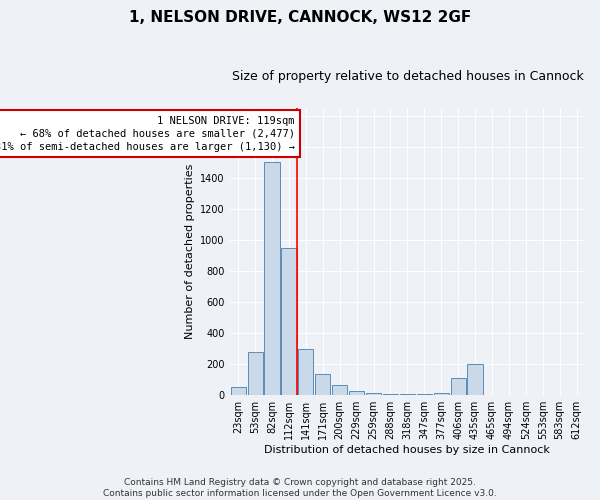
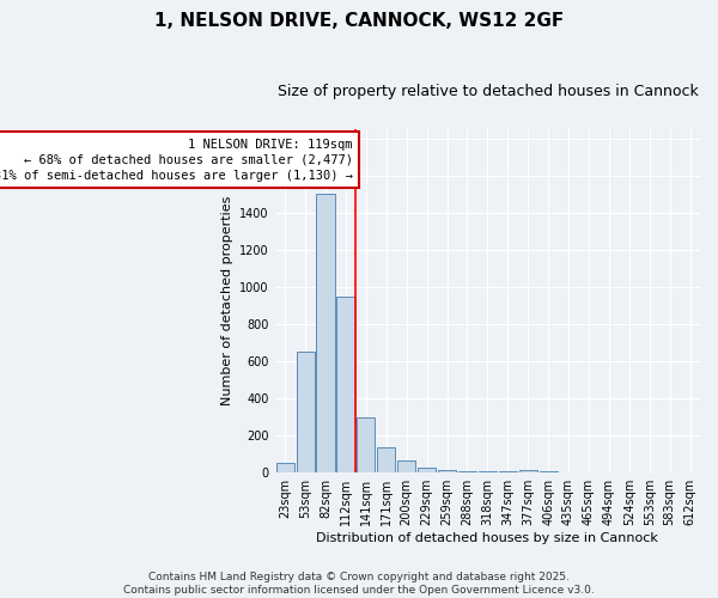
53sqm: 280 -> 650
406sqm: 110 -> 0
435sqm: 200 -> 0
